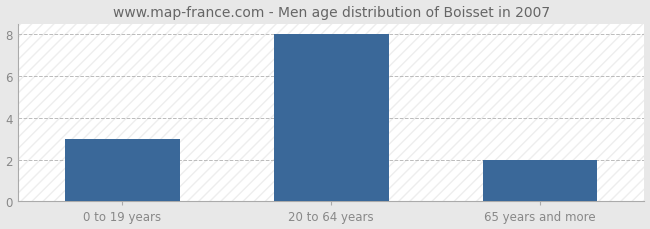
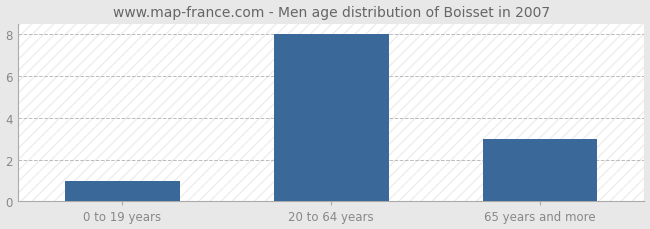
0 to 19 years: 3 -> 1
65 years and more: 2 -> 3
